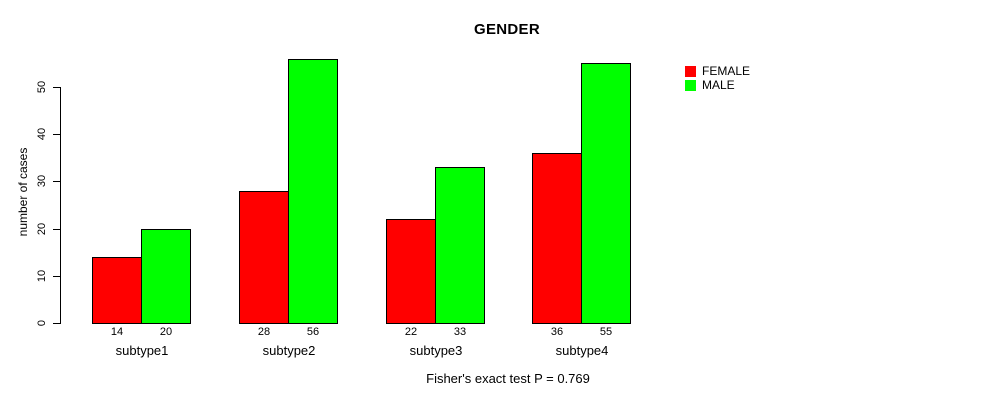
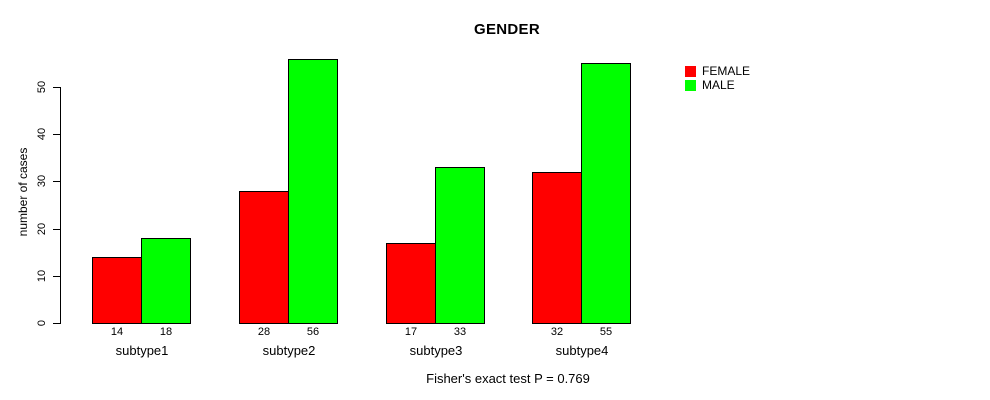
MALE/subtype1: 20 -> 18
FEMALE/subtype3: 22 -> 17
FEMALE/subtype4: 36 -> 32
